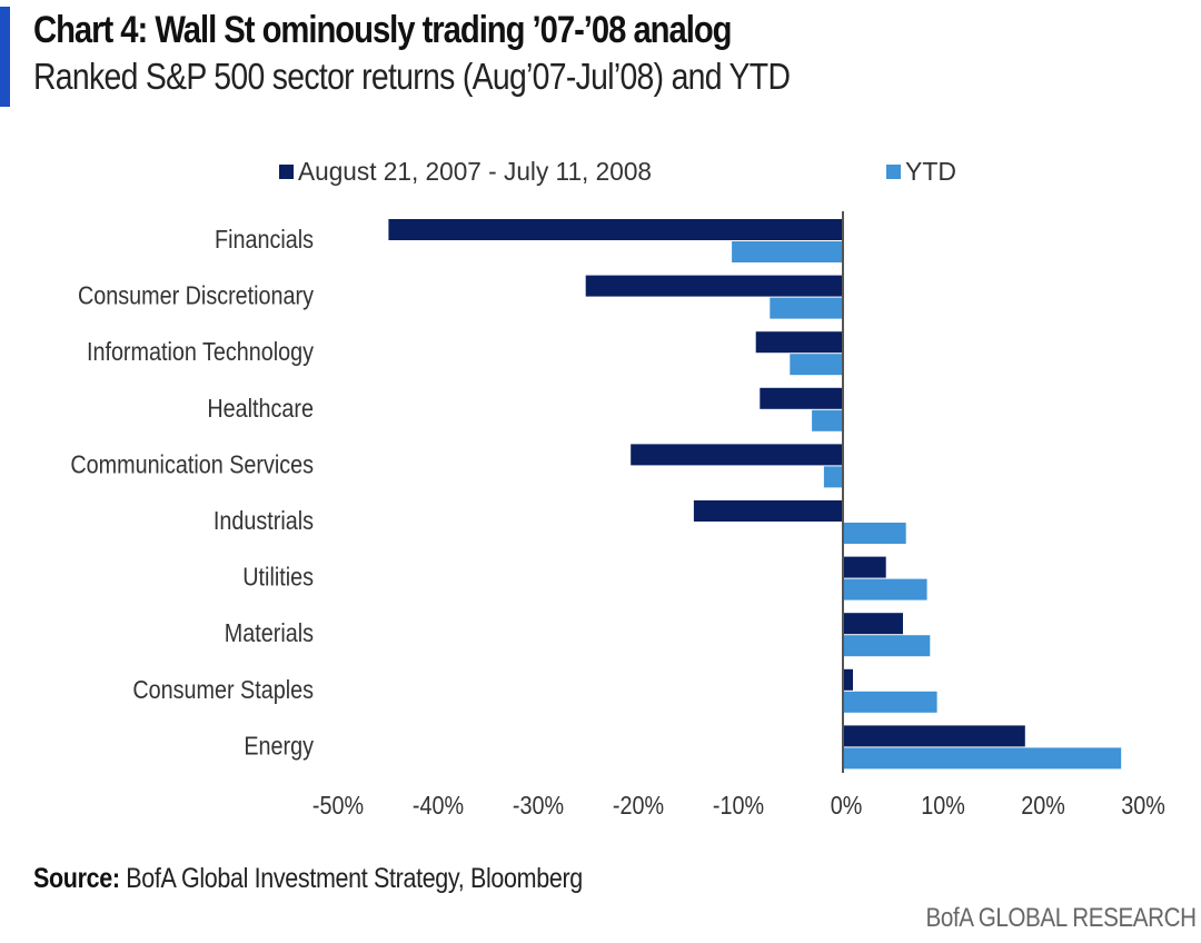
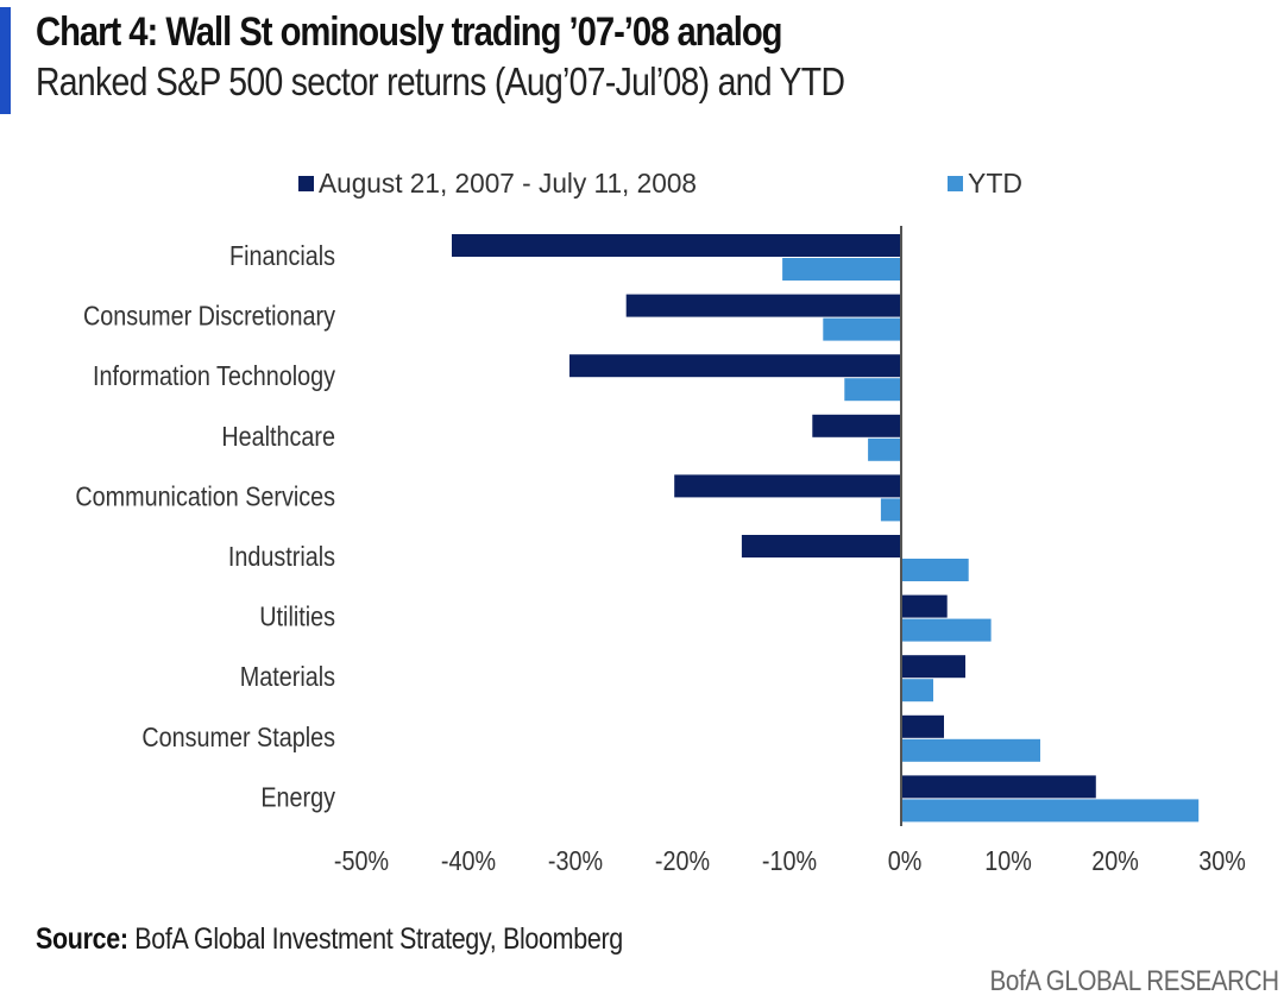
August 21, 2007 - July 11, 2008/Financials: -45% -> -42%
August 21, 2007 - July 11, 2008/Information Technology: -9% -> -31%
YTD/Materials: 9% -> 3%
August 21, 2007 - July 11, 2008/Consumer Staples: 1% -> 4%
YTD/Consumer Staples: 9% -> 13%
